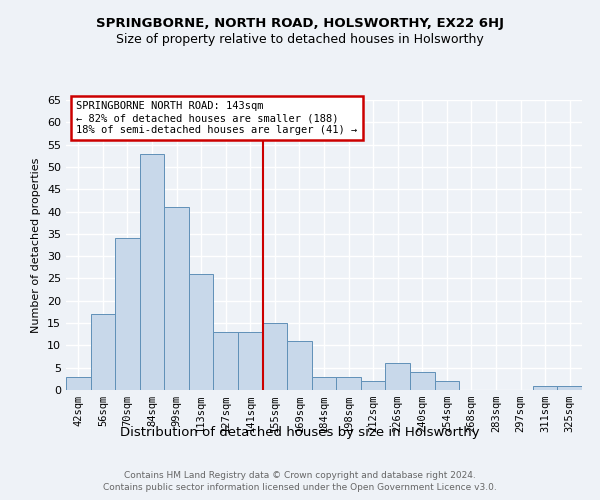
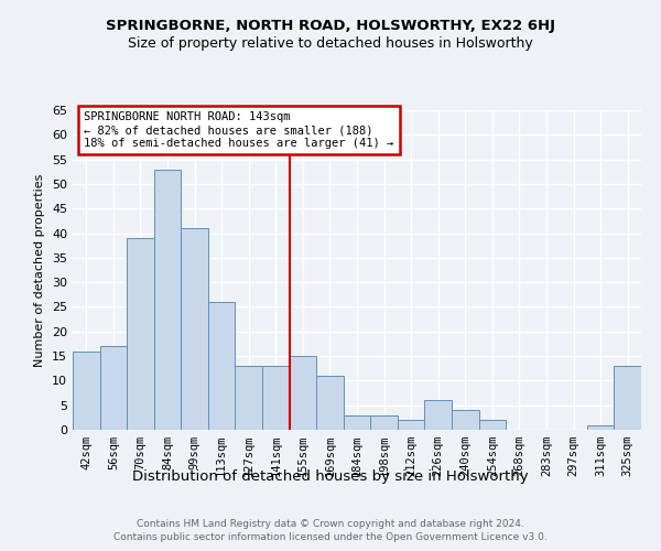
42sqm: 3 -> 16
70sqm: 34 -> 39
325sqm: 1 -> 13
